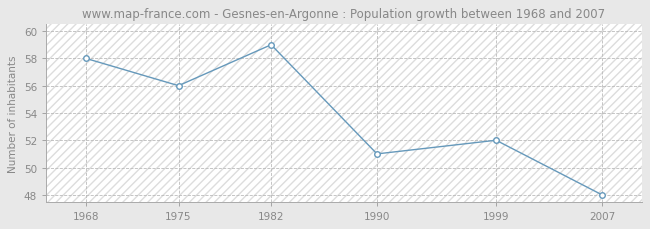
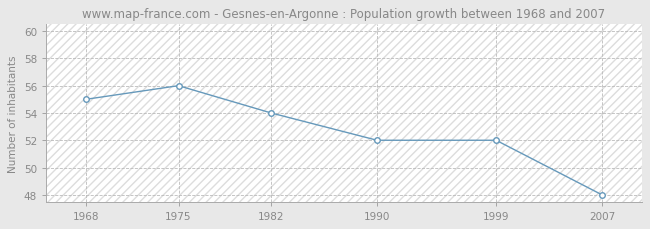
1968: 58 -> 55
1982: 59 -> 54
1990: 51 -> 52
